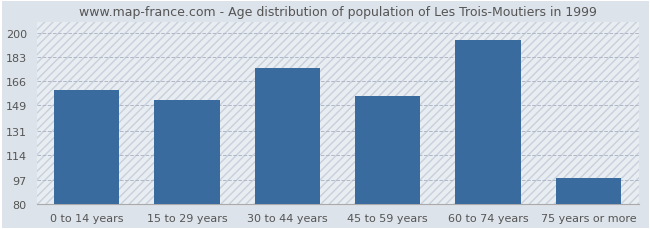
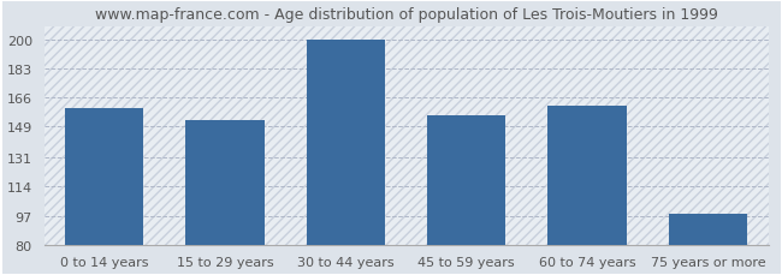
30 to 44 years: 175 -> 200
60 to 74 years: 195 -> 161
